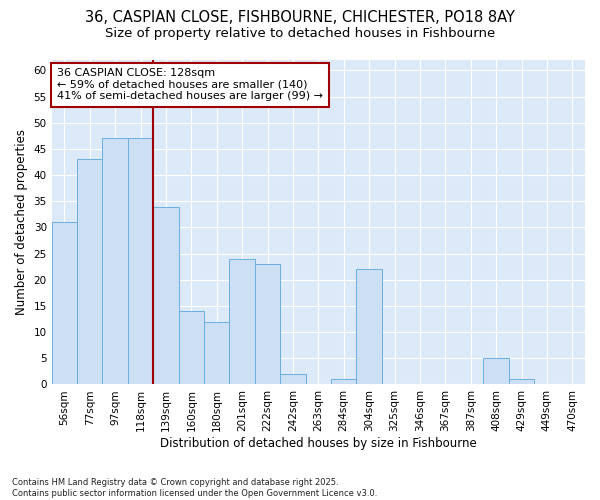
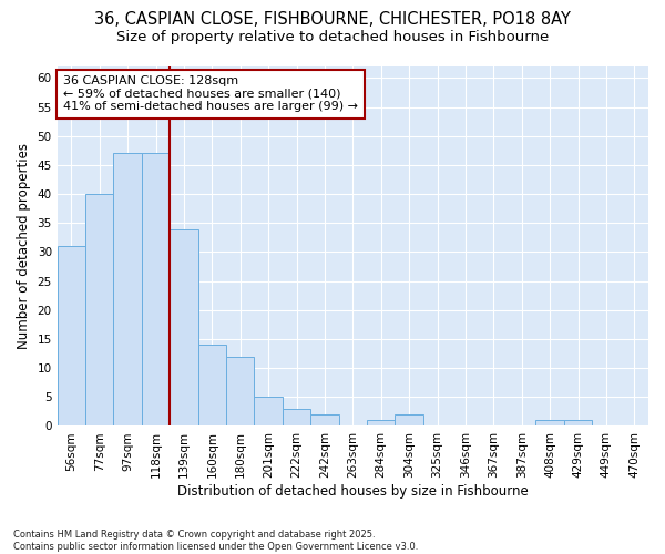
77sqm: 43 -> 40
201sqm: 24 -> 5
222sqm: 23 -> 3
304sqm: 22 -> 2
408sqm: 5 -> 1
